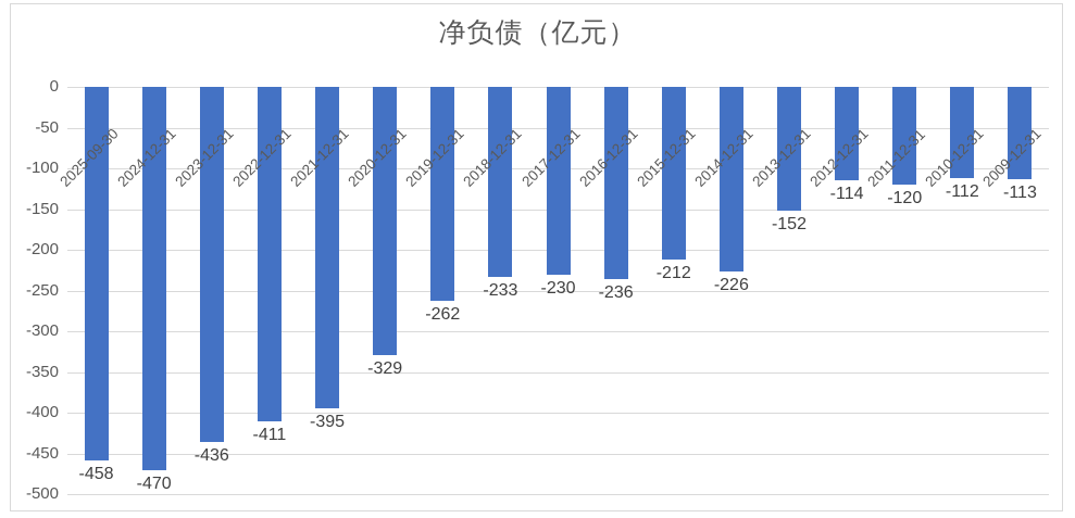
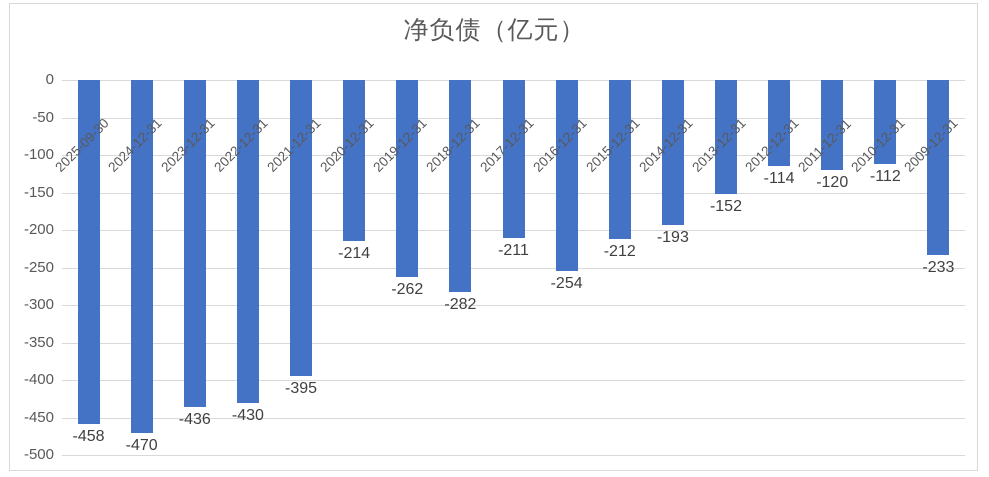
2022-12-31: -411 -> -430
2020-12-31: -329 -> -214
2018-12-31: -233 -> -282
2017-12-31: -230 -> -211
2016-12-31: -236 -> -254
2014-12-31: -226 -> -193
2009-12-31: -113 -> -233
